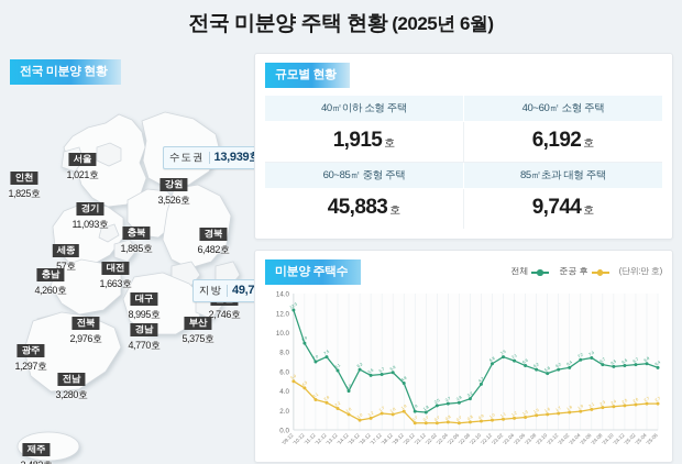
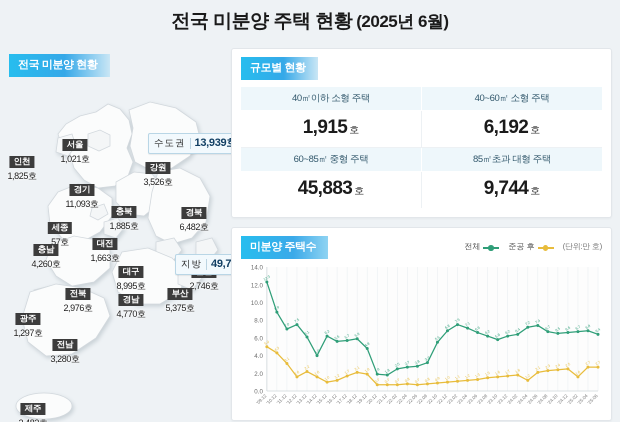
준공 후/'12.12: 2.8 -> 1.6
준공 후/'18.12: 1.6 -> 2.1
전체/'22.10: 4.7 -> 5.5
준공 후/'24.04: 1.9 -> 1.2
준공 후/'25.02: 2.6 -> 1.6
